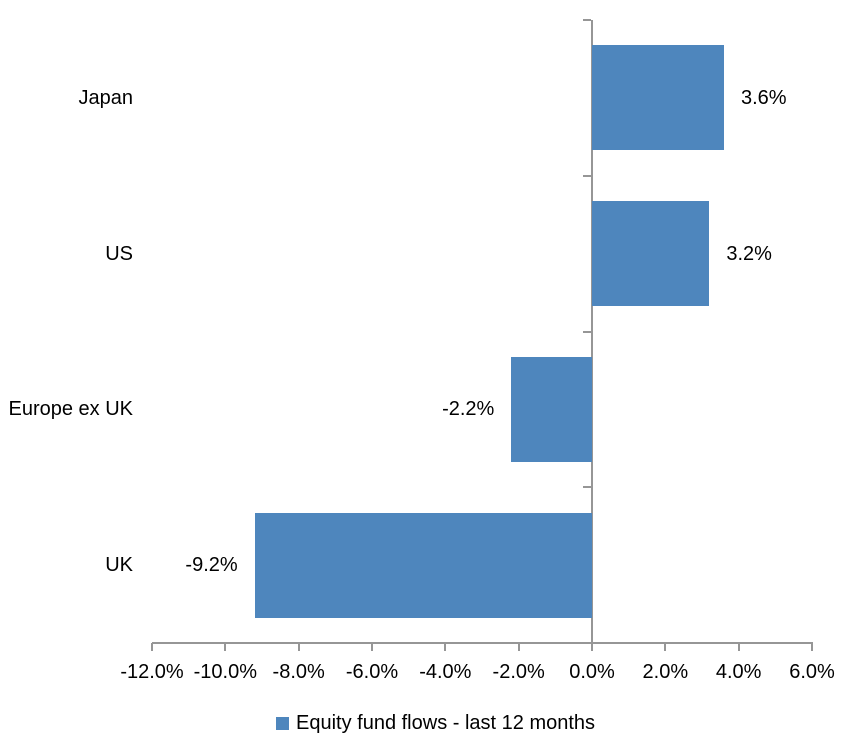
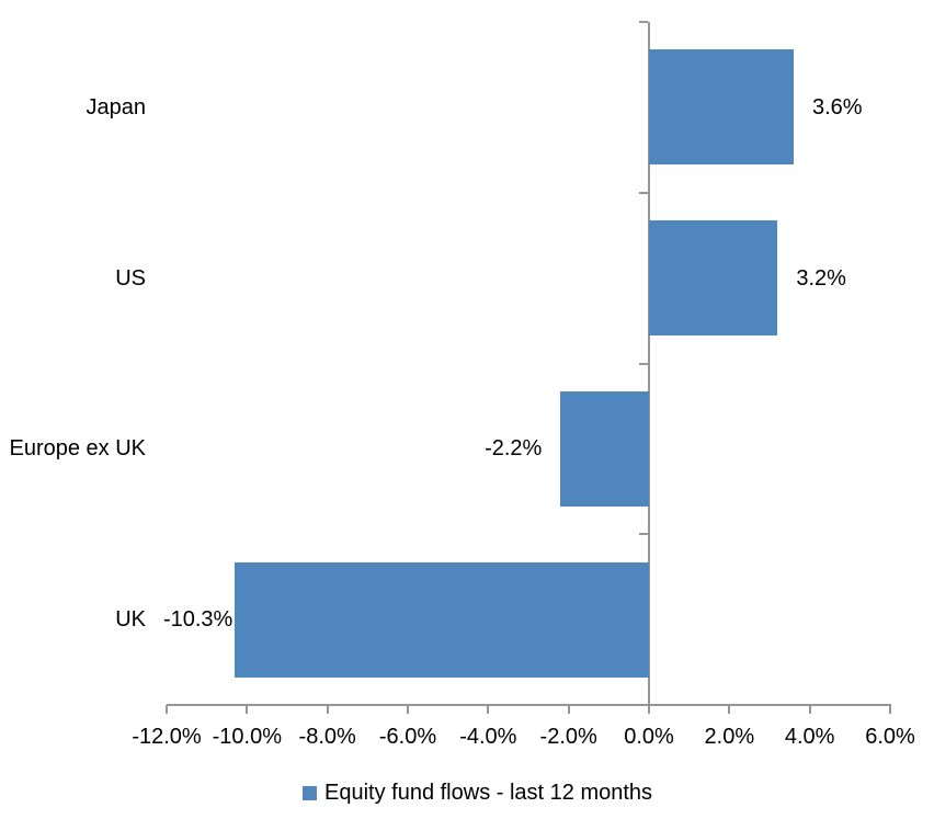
UK: -9.2% -> -10.3%
